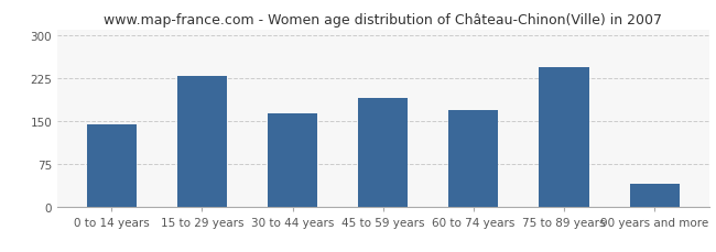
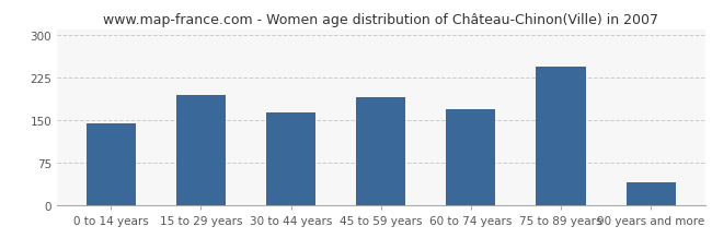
15 to 29 years: 228 -> 193
